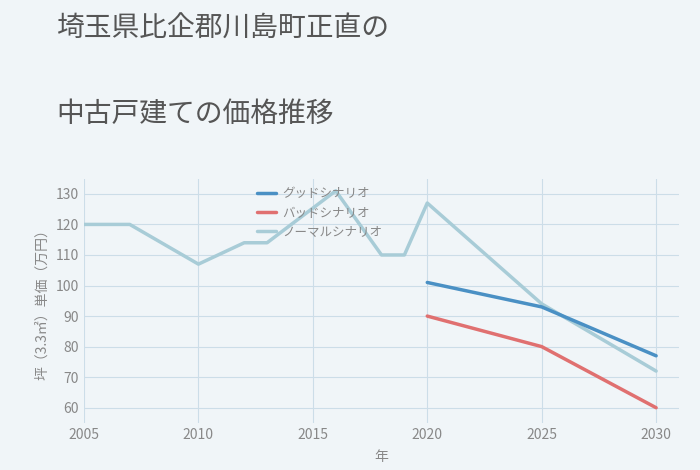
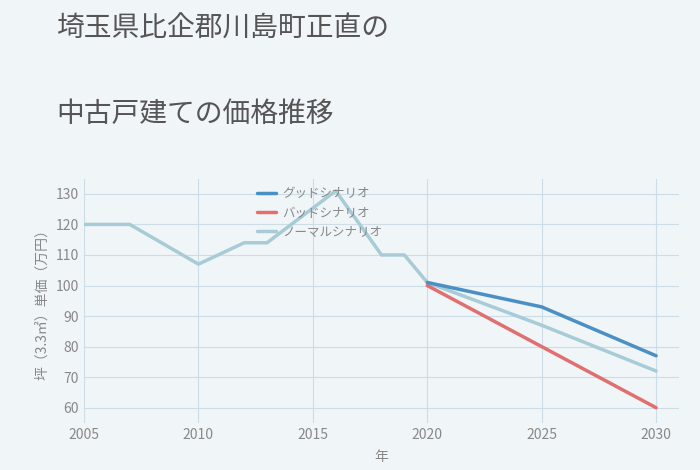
ノーマルシナリオ/2020: 127 -> 101
バッドシナリオ/2020: 90 -> 100
ノーマルシナリオ/2025: 94 -> 87
